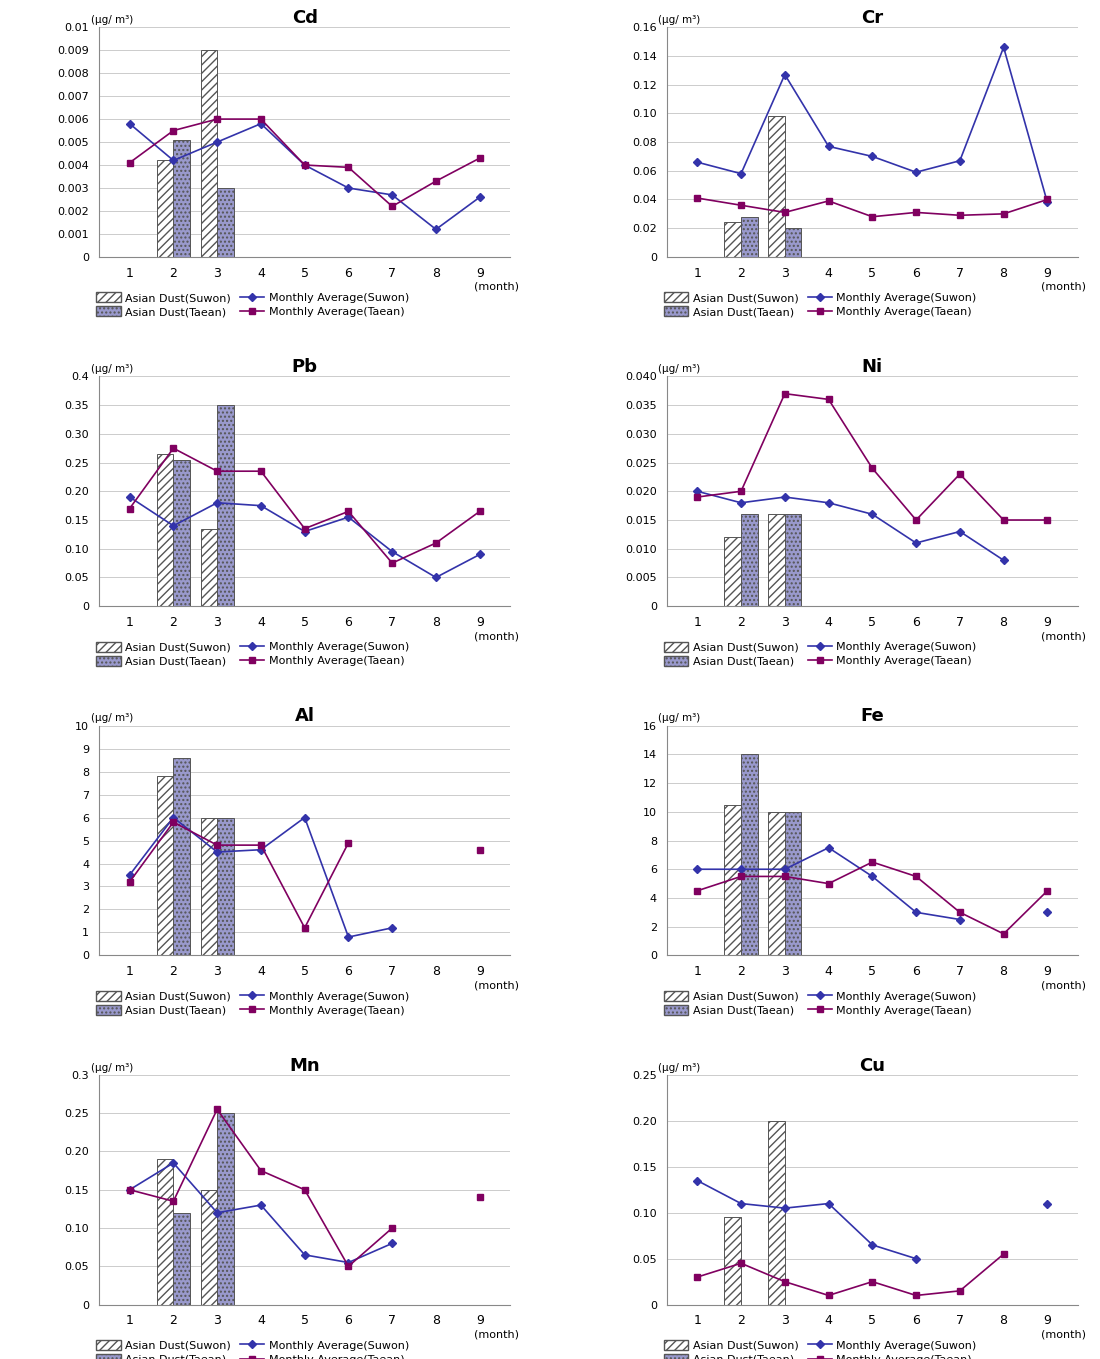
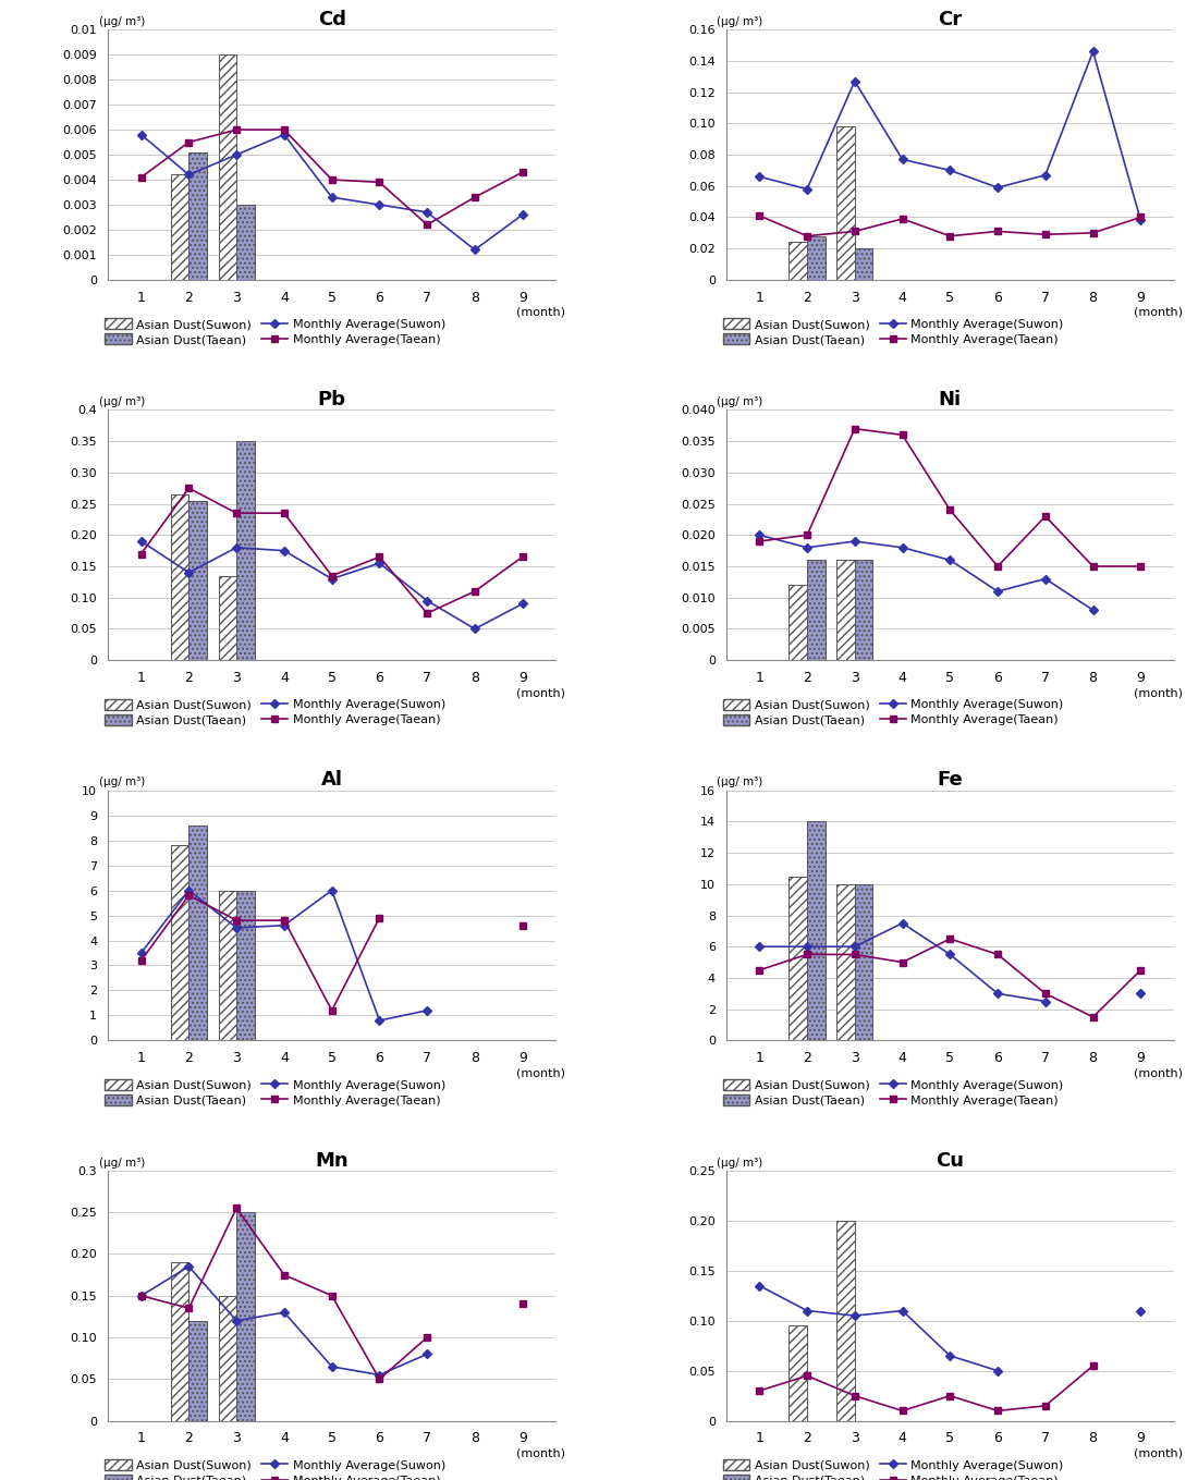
Cd/Monthly Average(Suwon)/5: 0.0040 -> 0.0033
Cr/Monthly Average(Taean)/2: 0.036 -> 0.028
